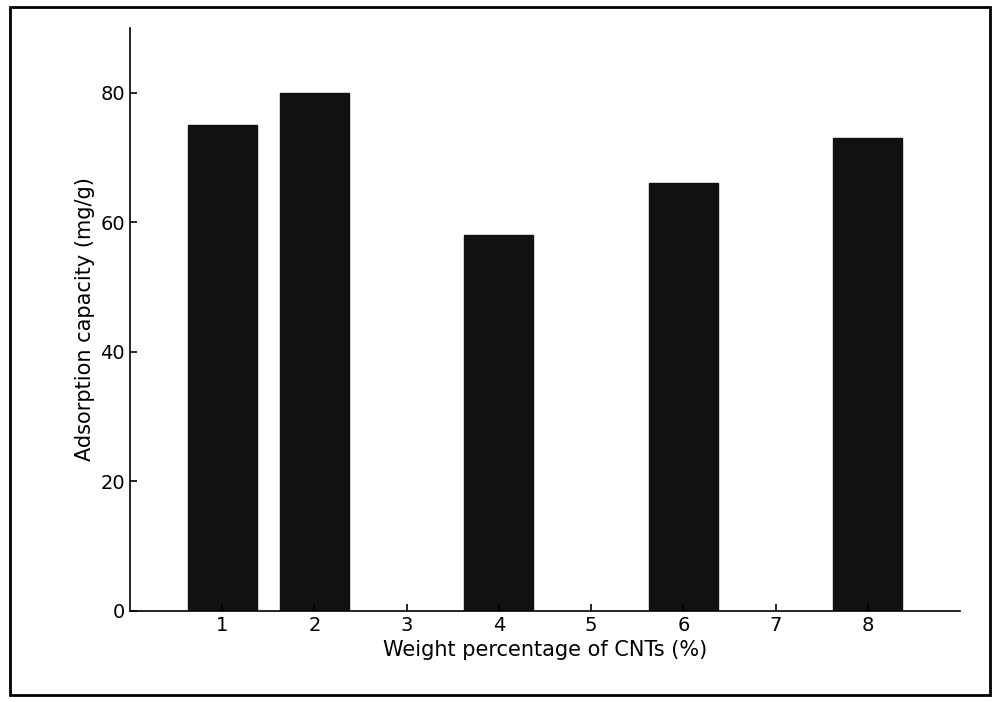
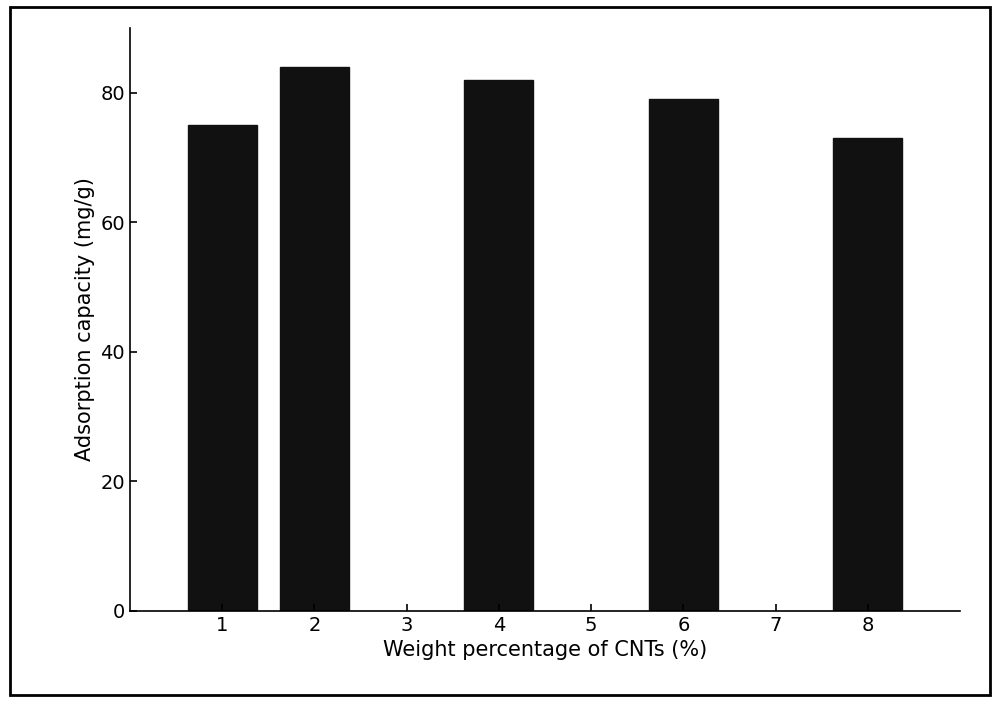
2: 80 -> 84
4: 58 -> 82
6: 66 -> 79
